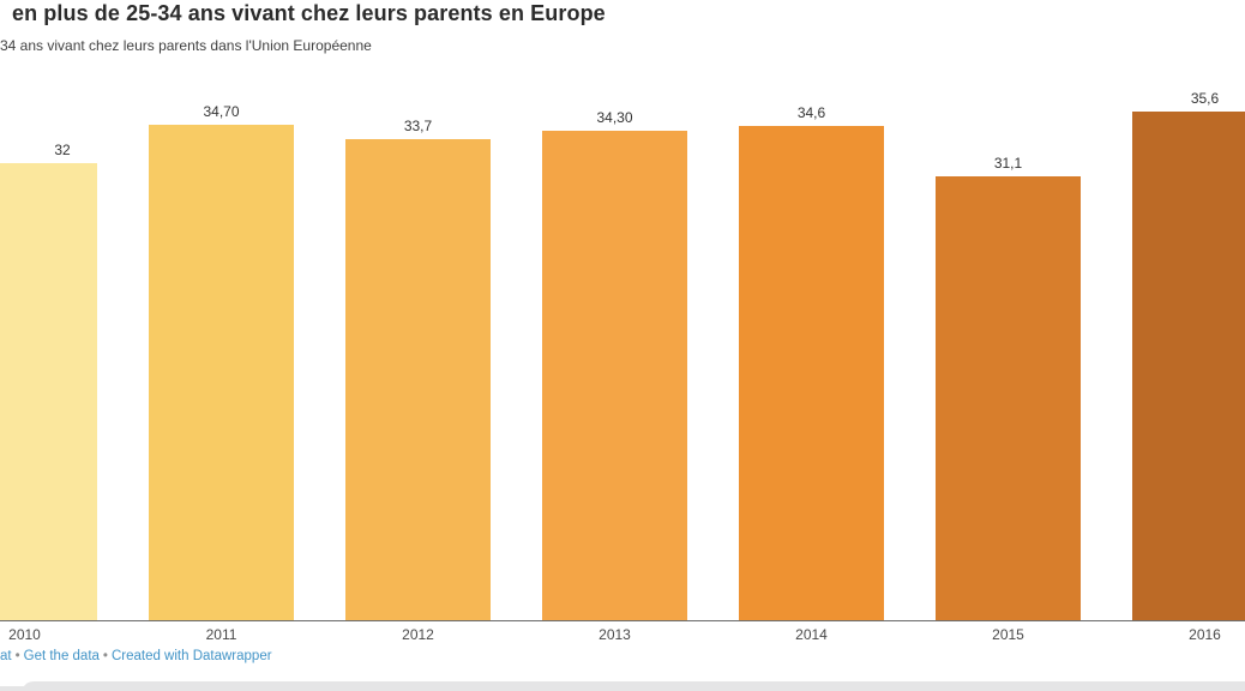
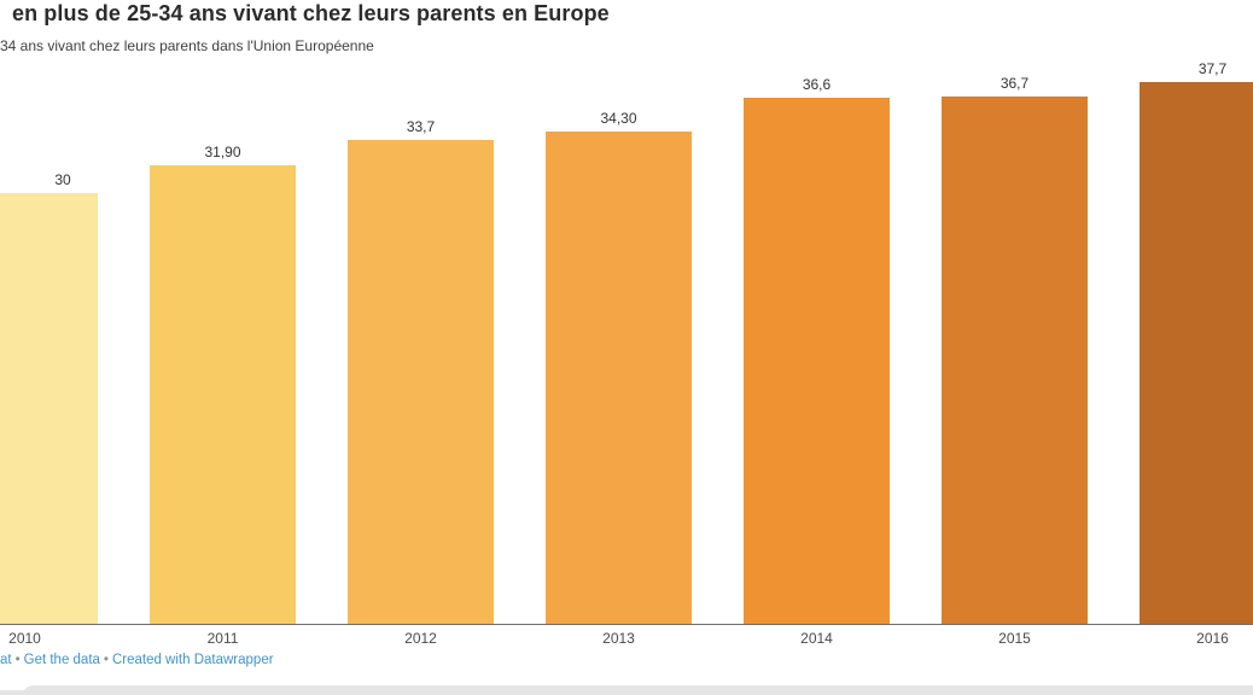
2010: 32 -> 30
2011: 34,70 -> 31,90
2014: 34,6 -> 36,6
2015: 31,1 -> 36,7
2016: 35,6 -> 37,7
